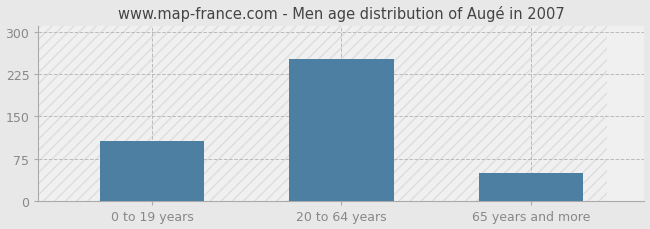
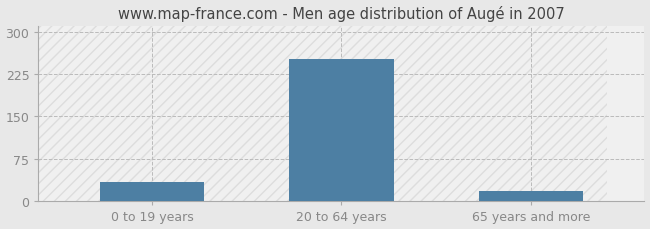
0 to 19 years: 107 -> 34
65 years and more: 50 -> 18
